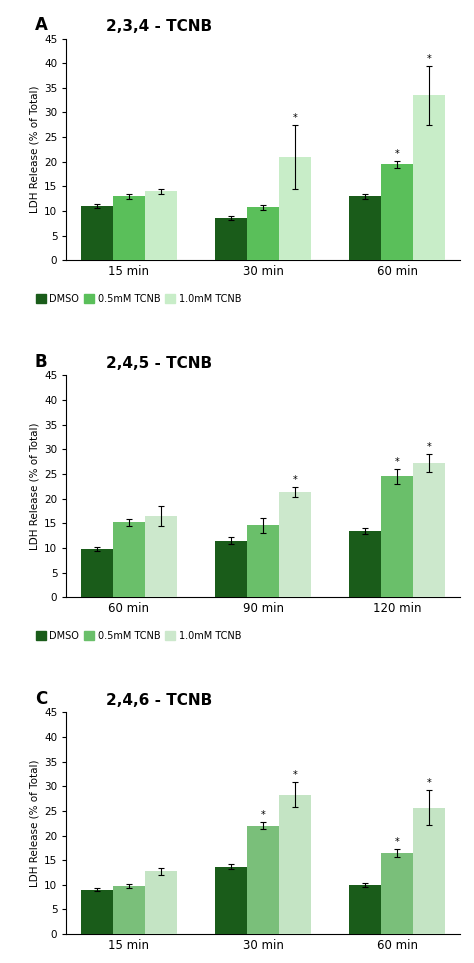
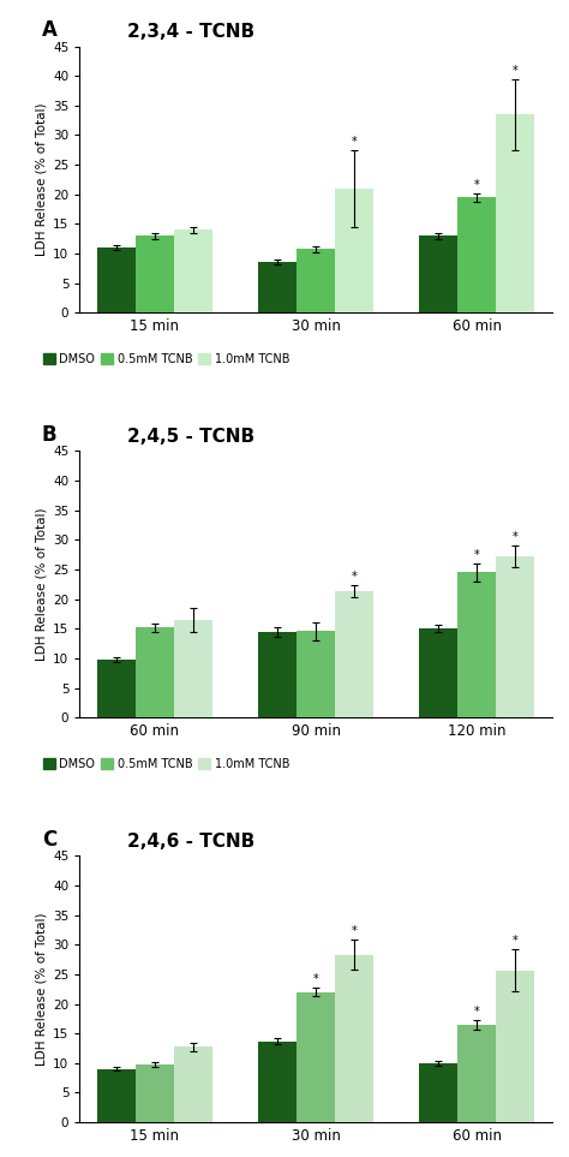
DMSO/90 min: 11.5 -> 14.5
DMSO/120 min: 13.5 -> 15.0
